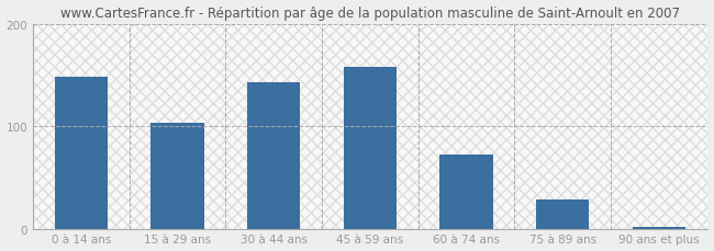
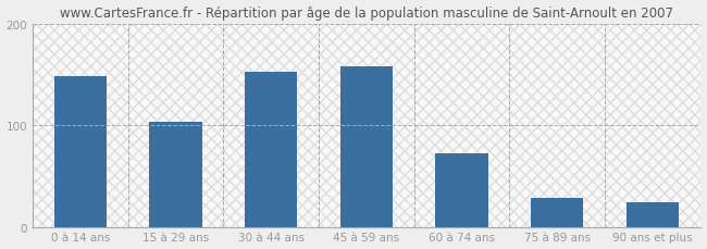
30 à 44 ans: 143 -> 152
90 ans et plus: 2 -> 24
